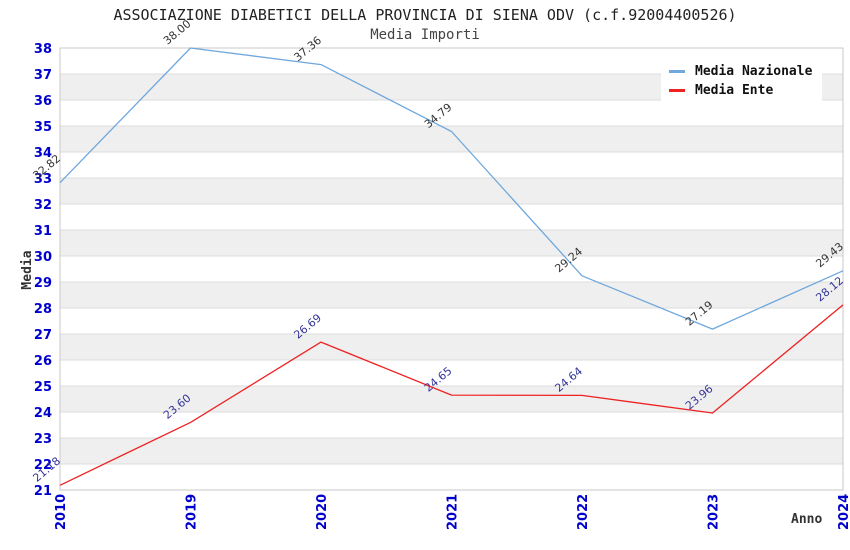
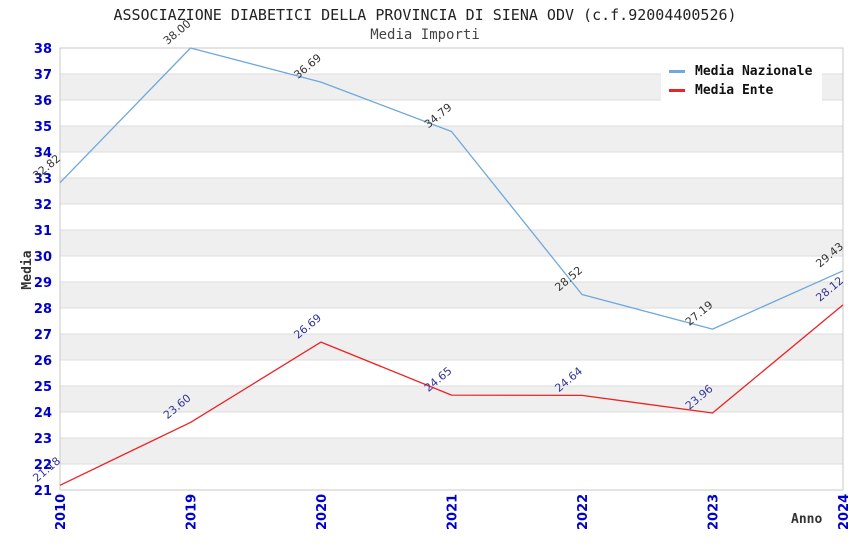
Media Nazionale/2020: 37.36 -> 36.69
Media Nazionale/2022: 29.24 -> 28.52
